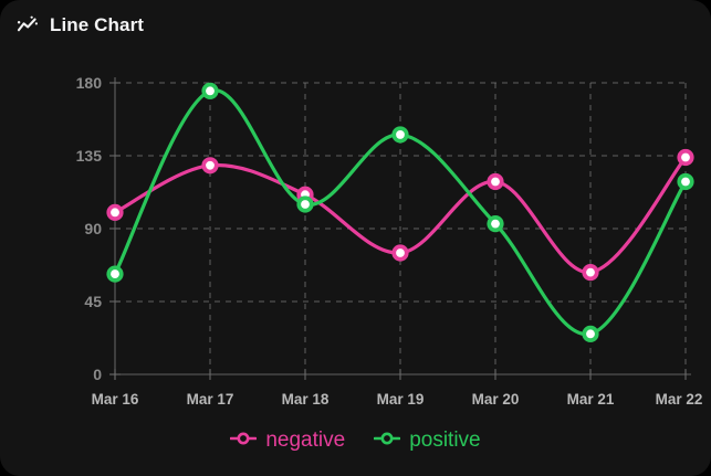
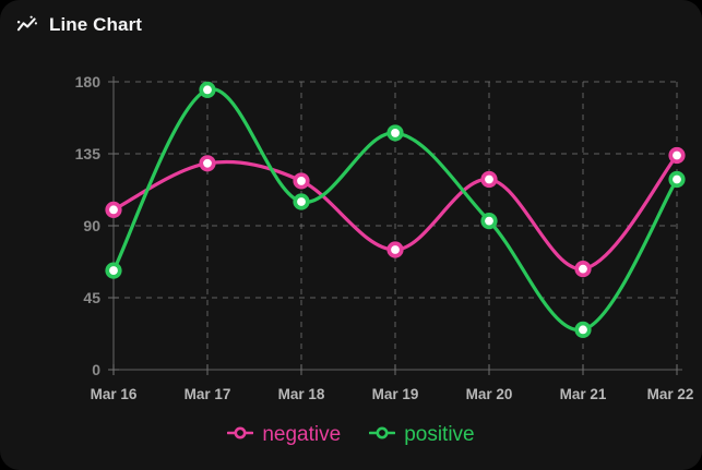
negative/Mar 18: 111 -> 118
